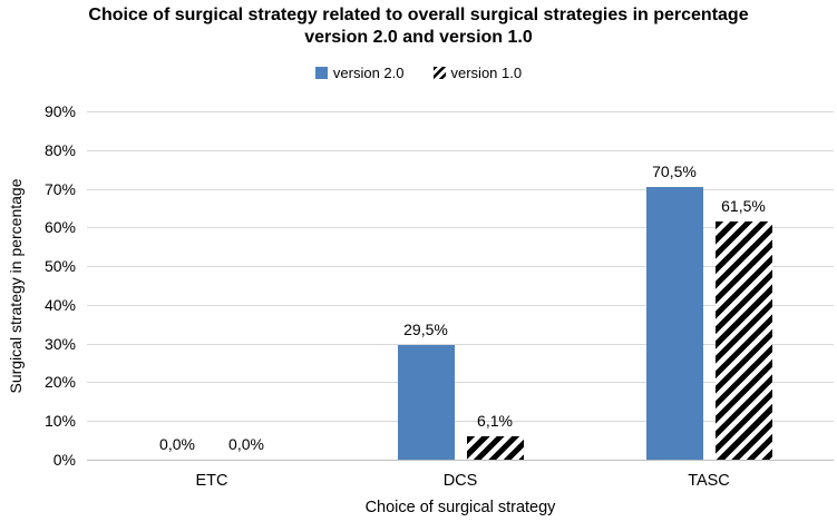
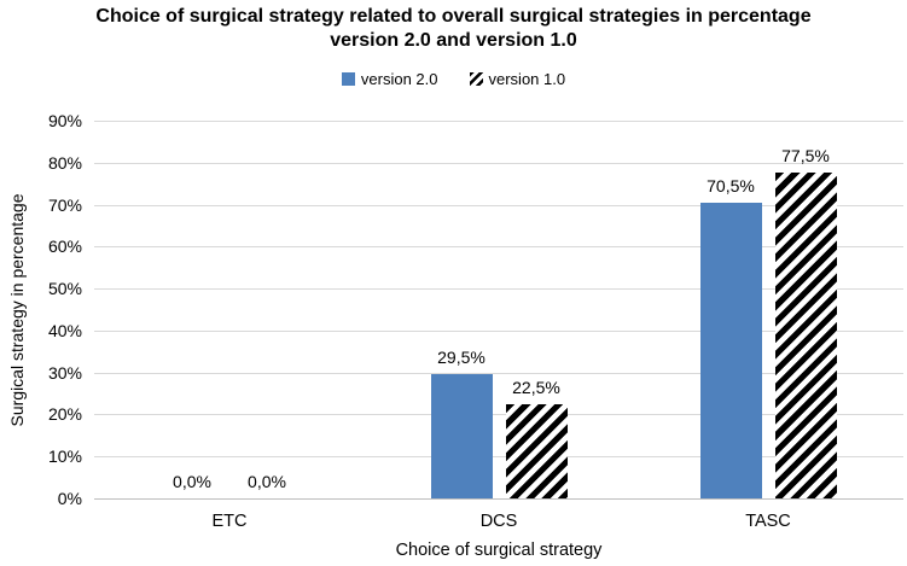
version 1.0/DCS: 6,1% -> 22,5%
version 1.0/TASC: 61,5% -> 77,5%
